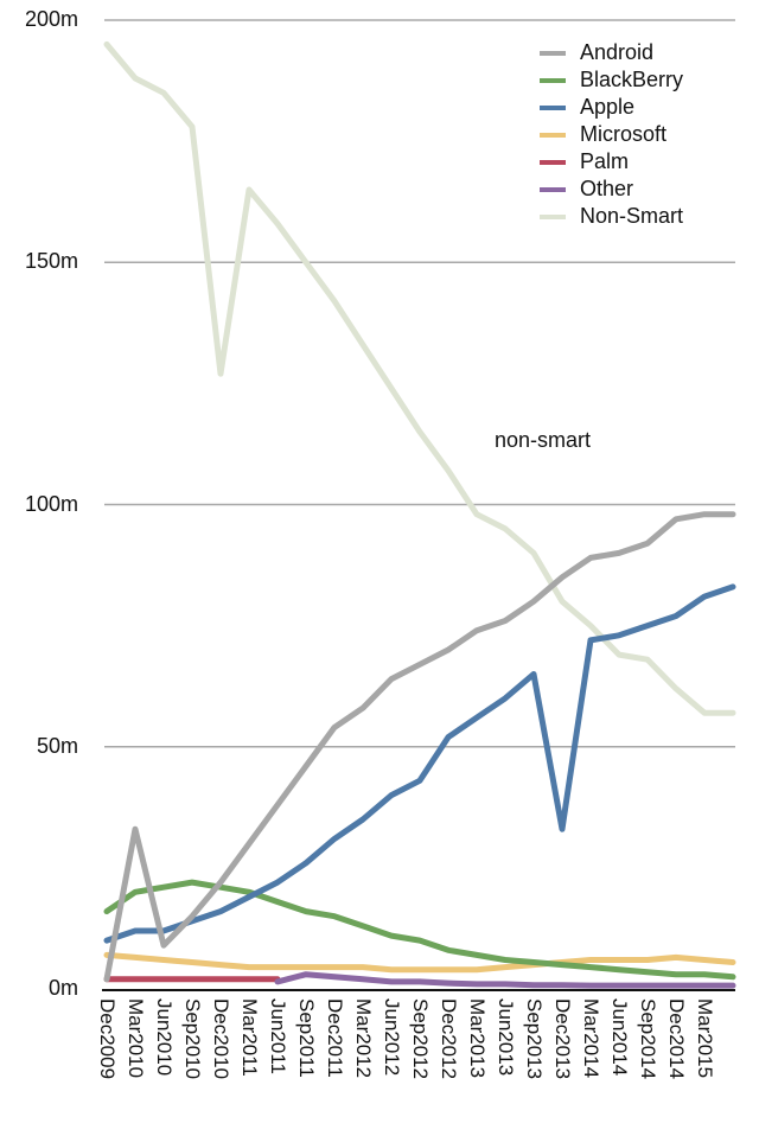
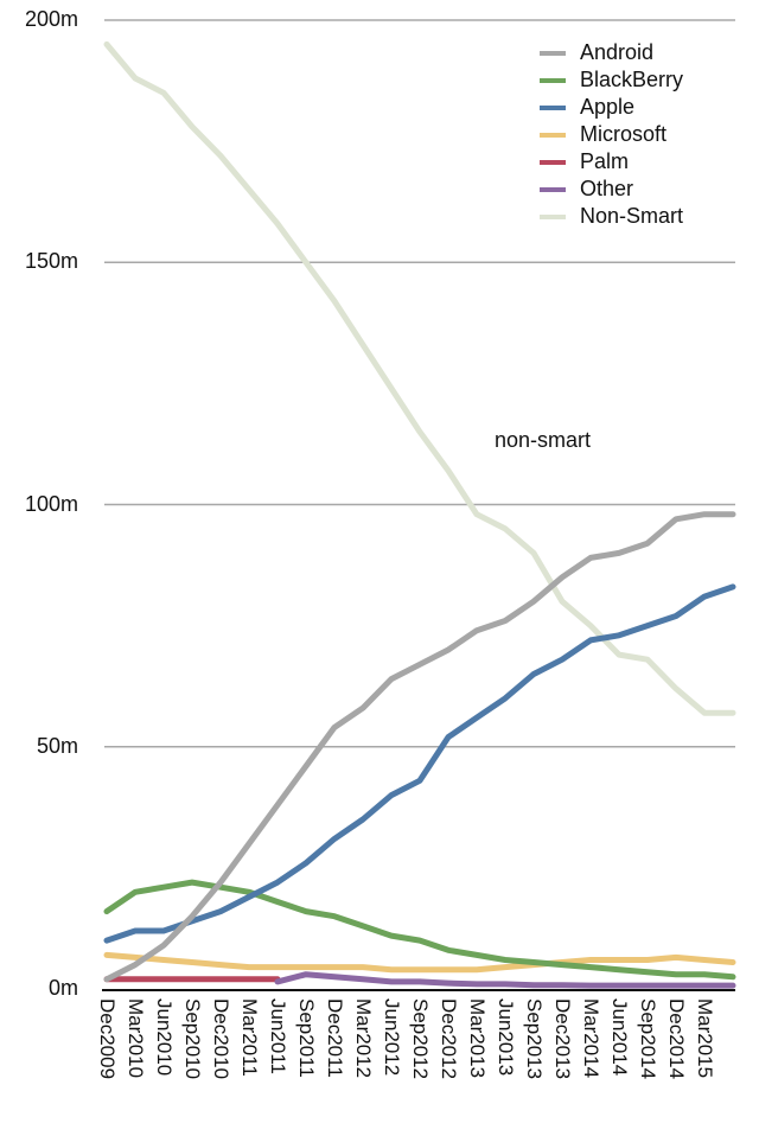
Android/Mar2010: 33m -> 5m
Non-Smart/Dec2010: 127m -> 172m
Apple/Dec2013: 33m -> 68m
